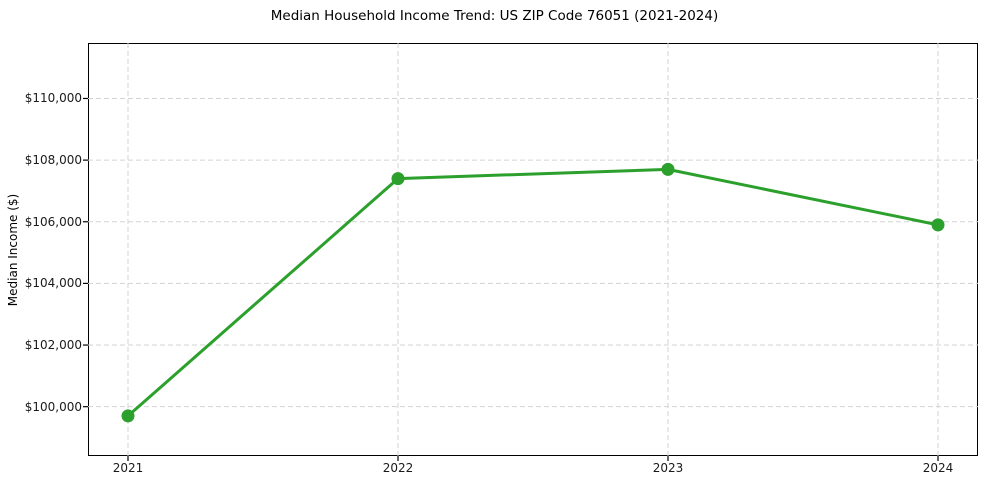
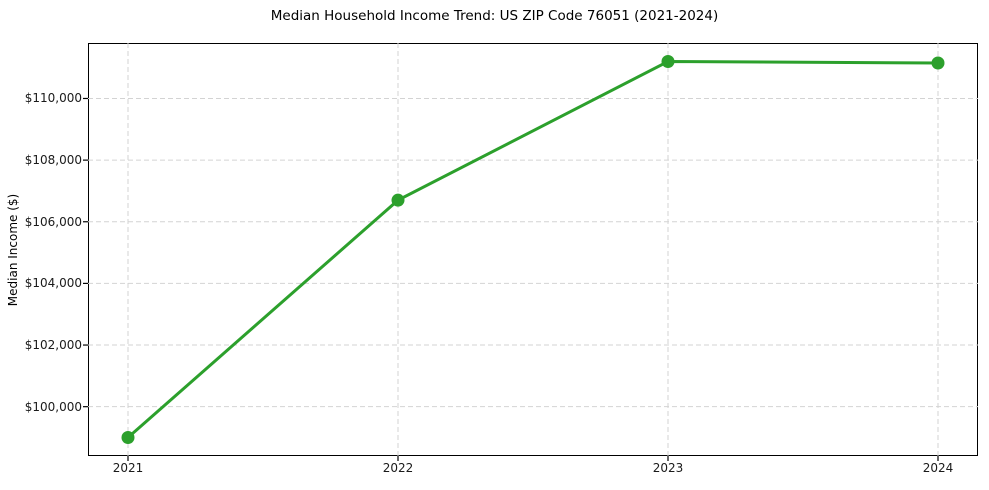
2021: $99700 -> $99000
2022: $107400 -> $106700
2023: $107700 -> $111200
2024: $105900 -> $111200
